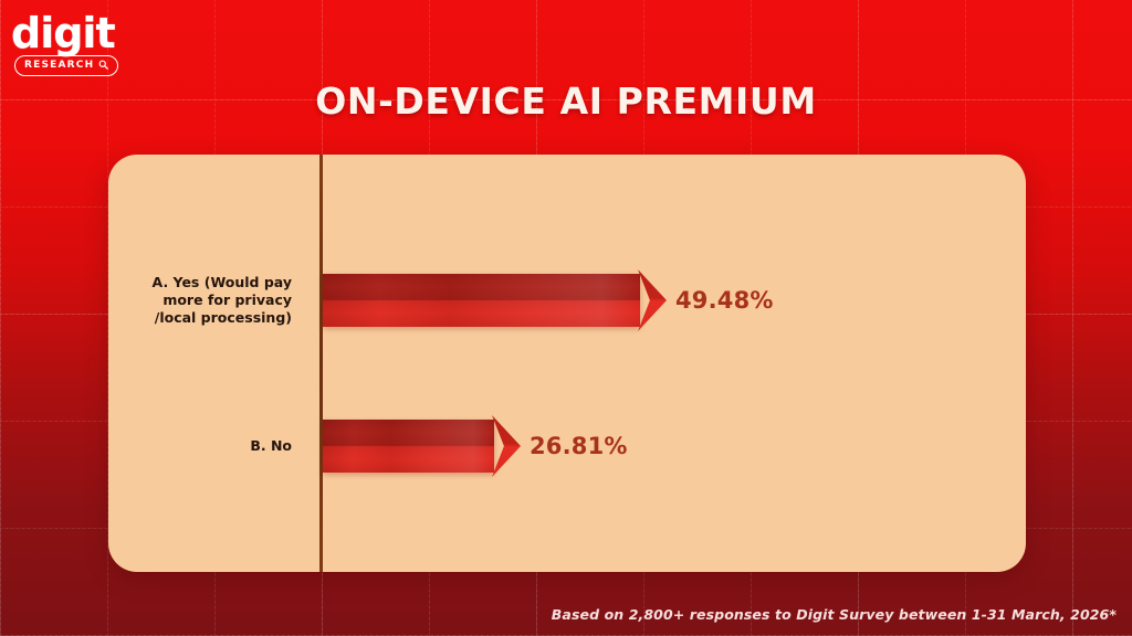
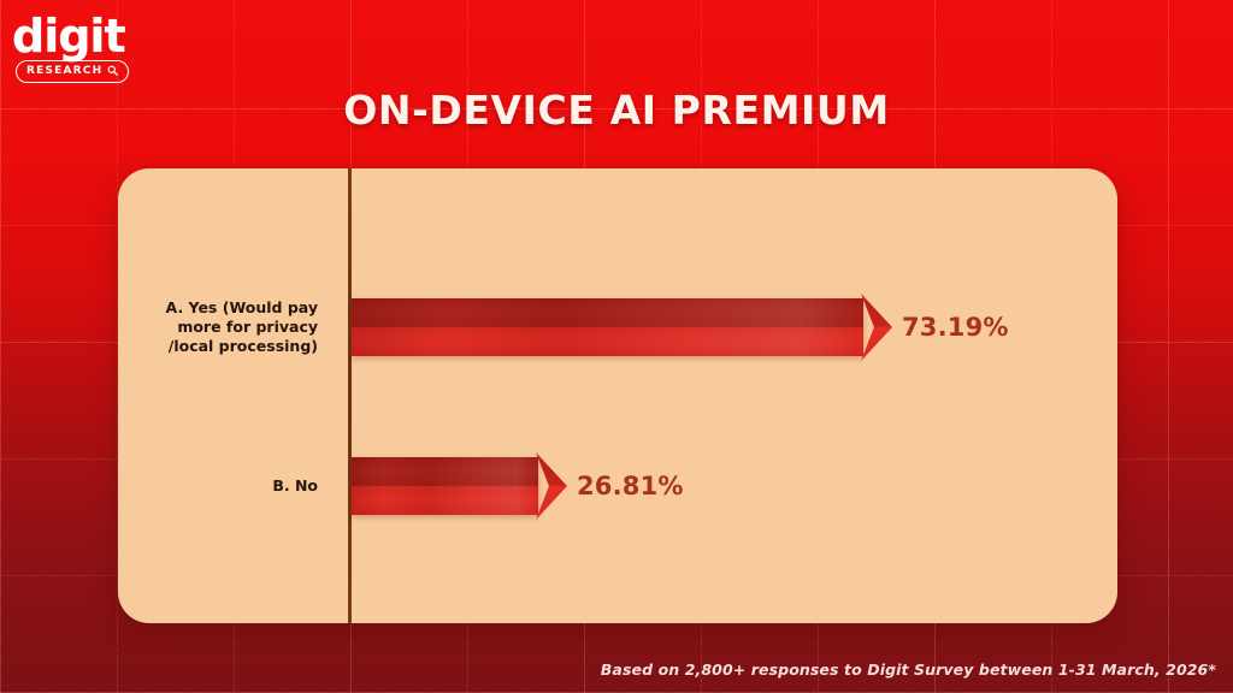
A. Yes (Would pay more for privacy /local processing): 49.48% -> 73.19%
